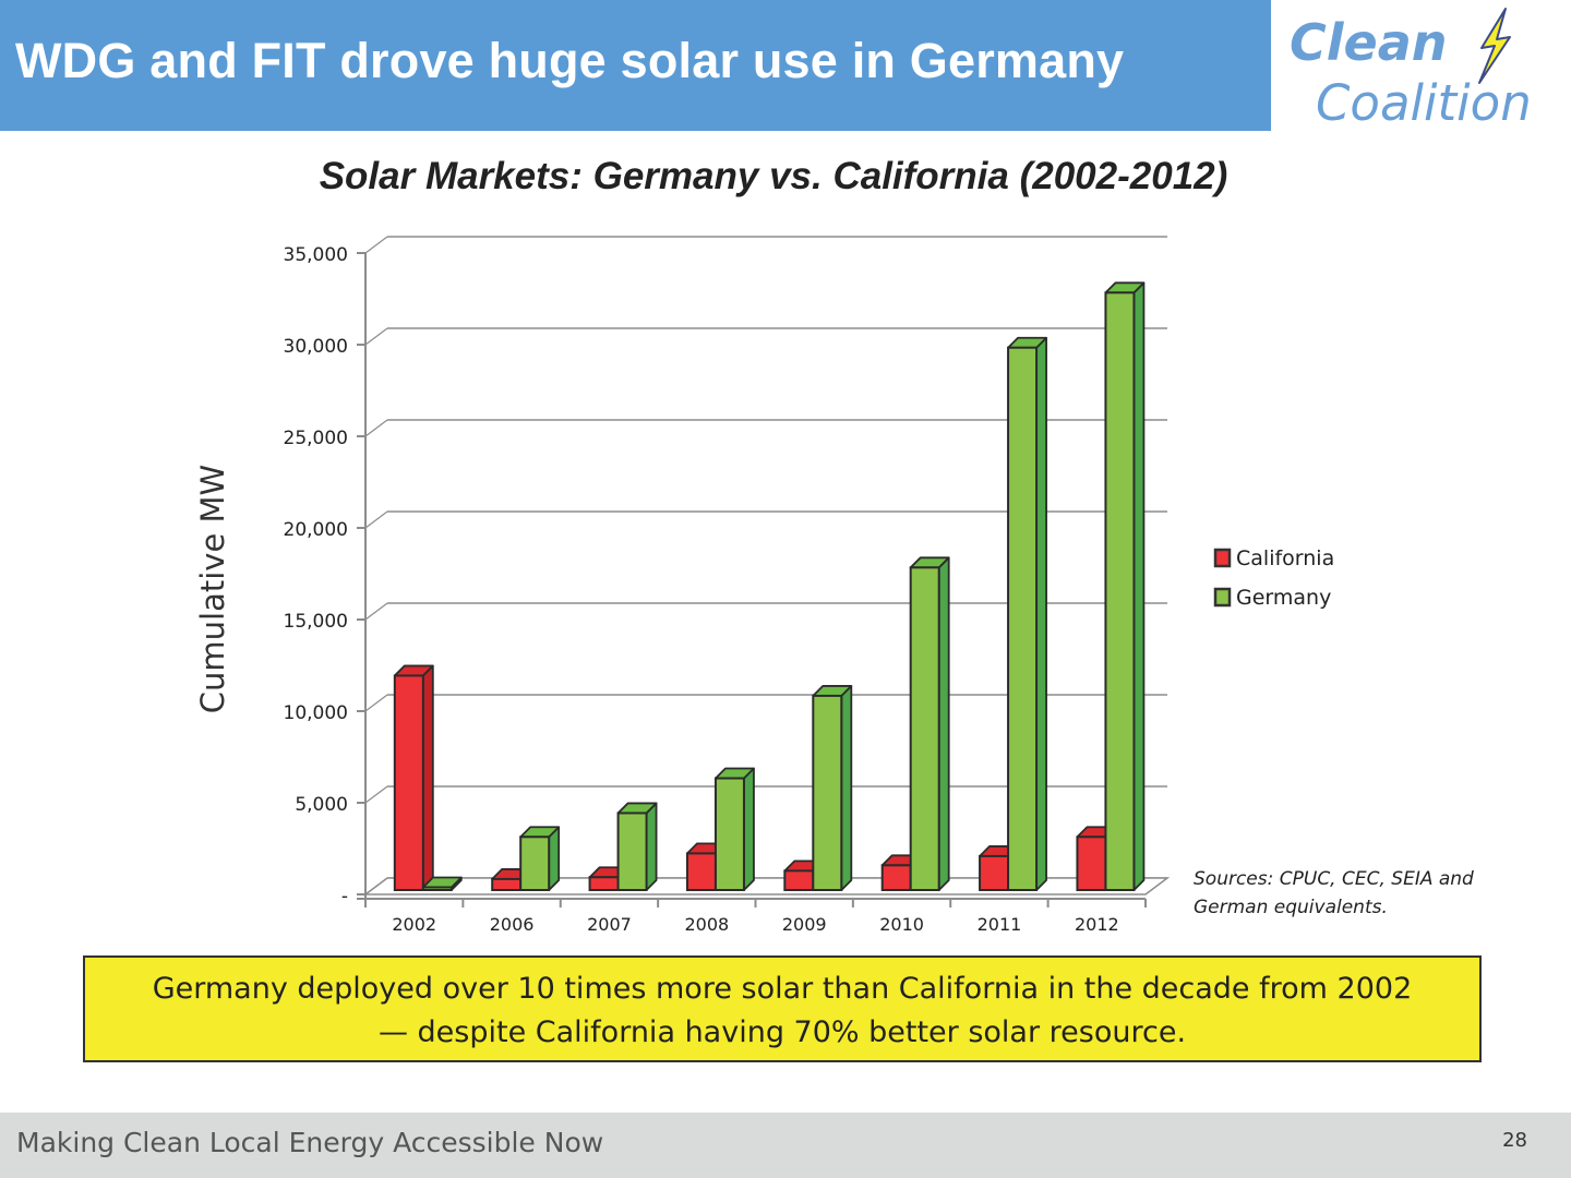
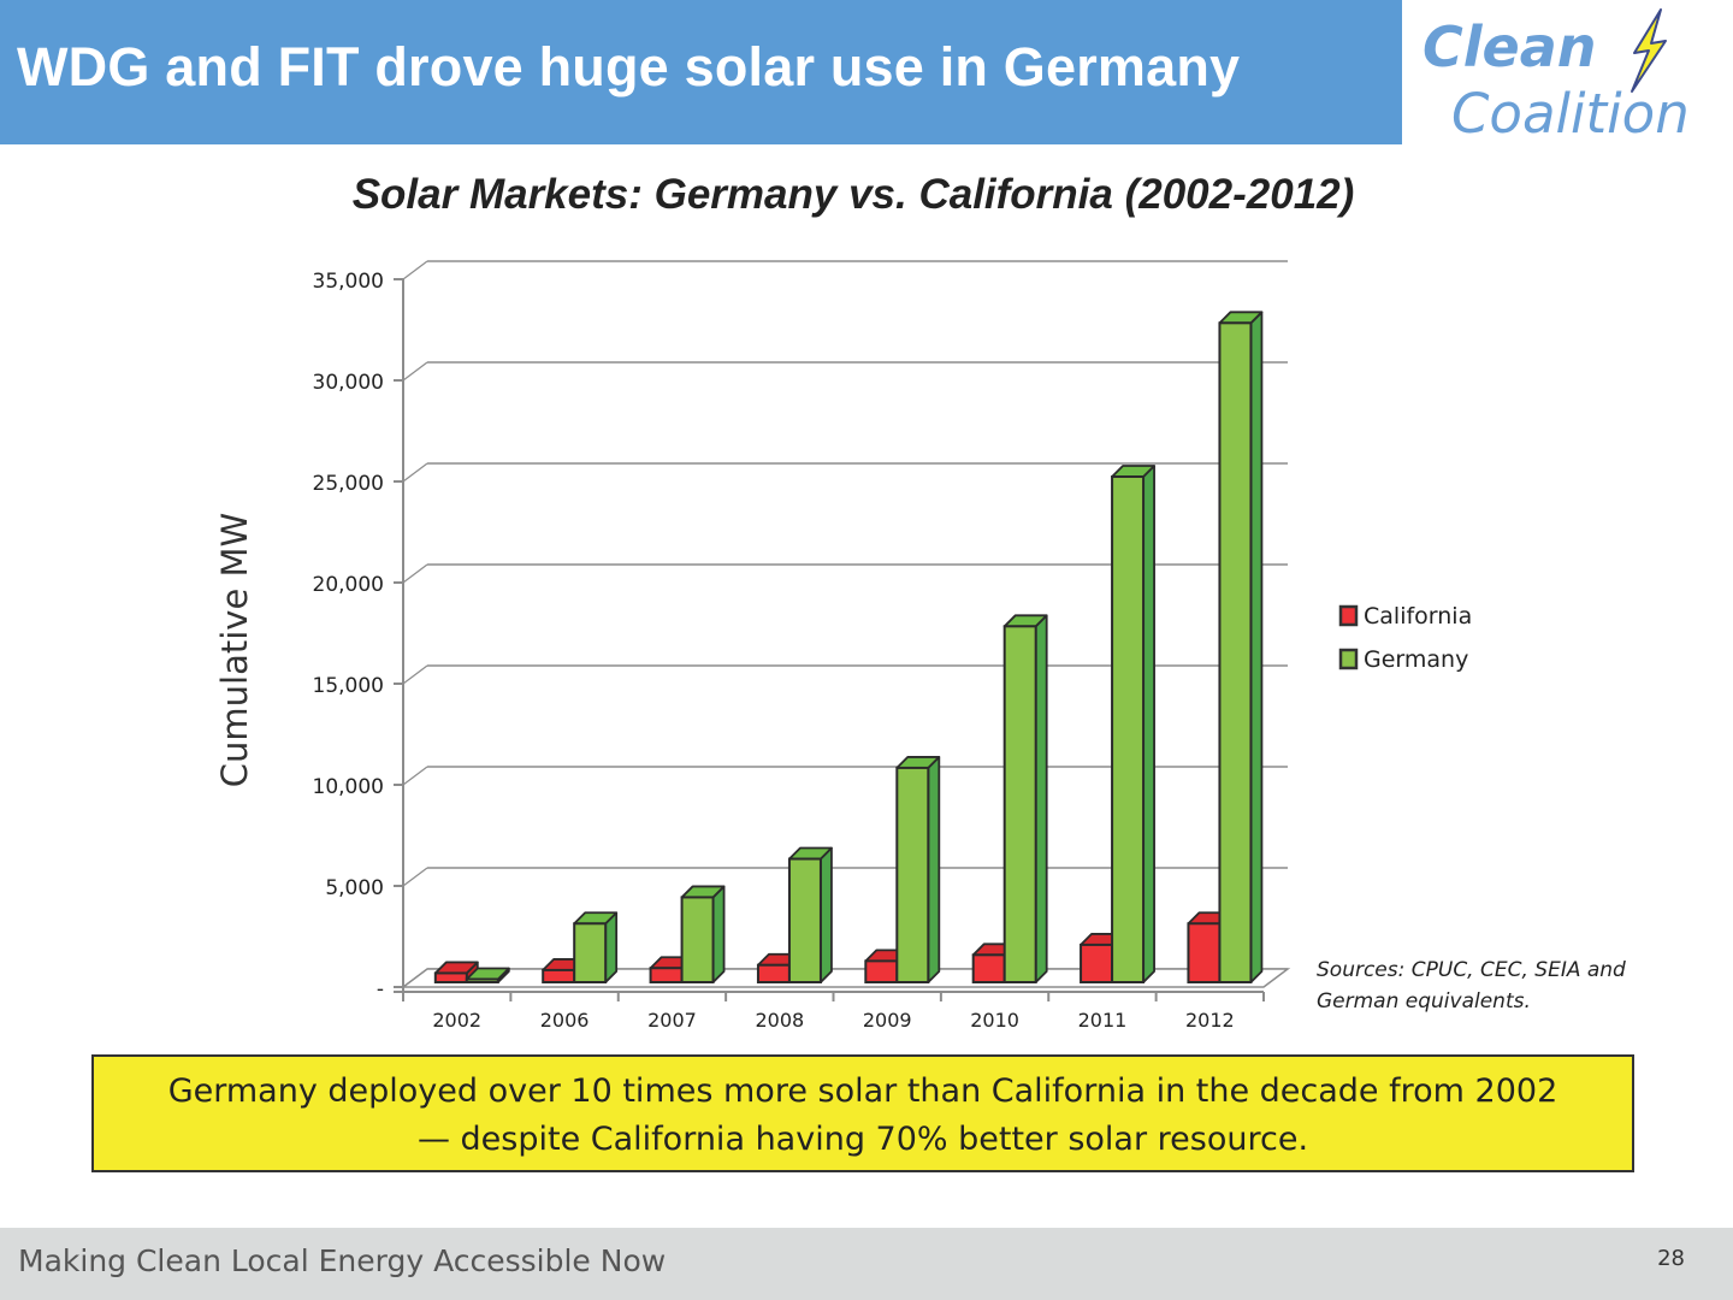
California/2002: 11700 -> 400
California/2008: 2000 -> 800
Germany/2011: 29600 -> 25000
